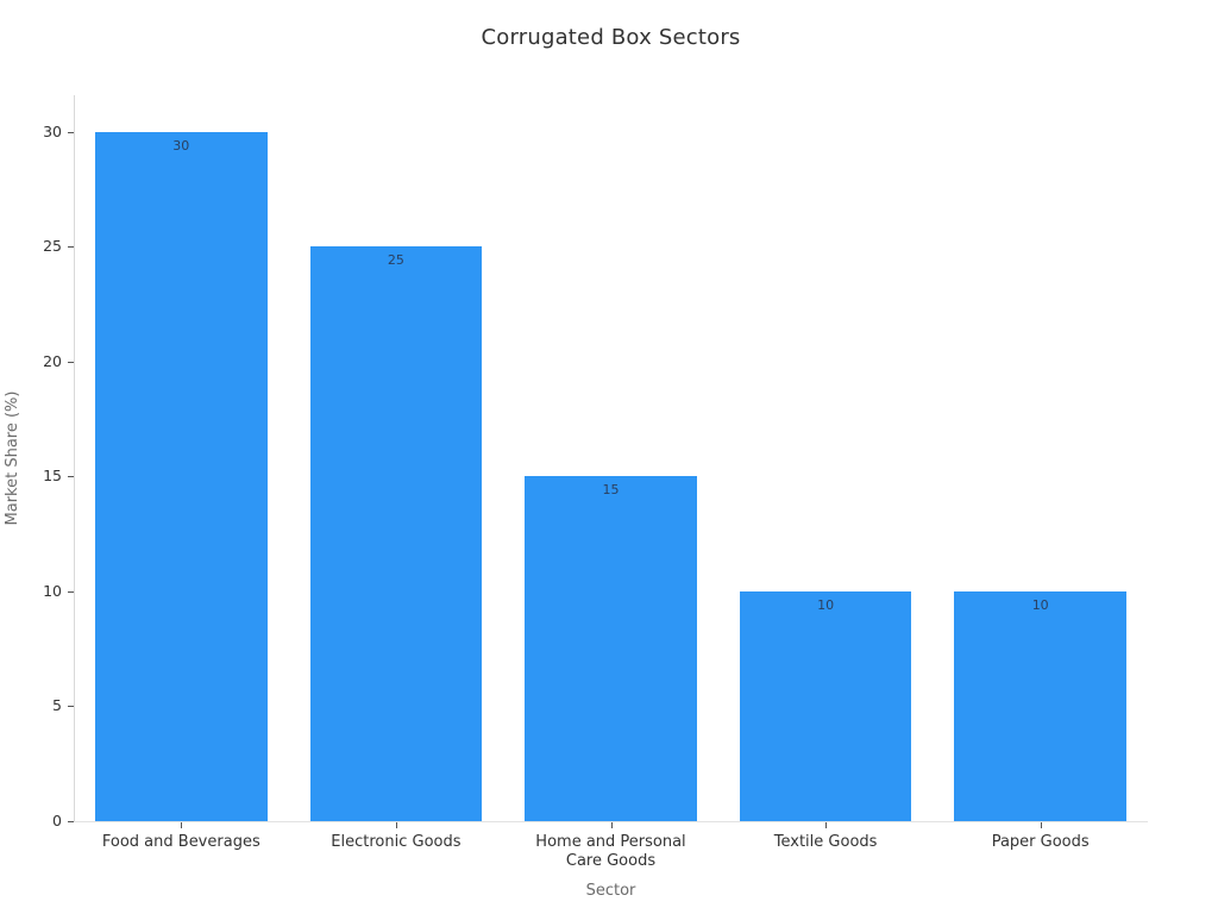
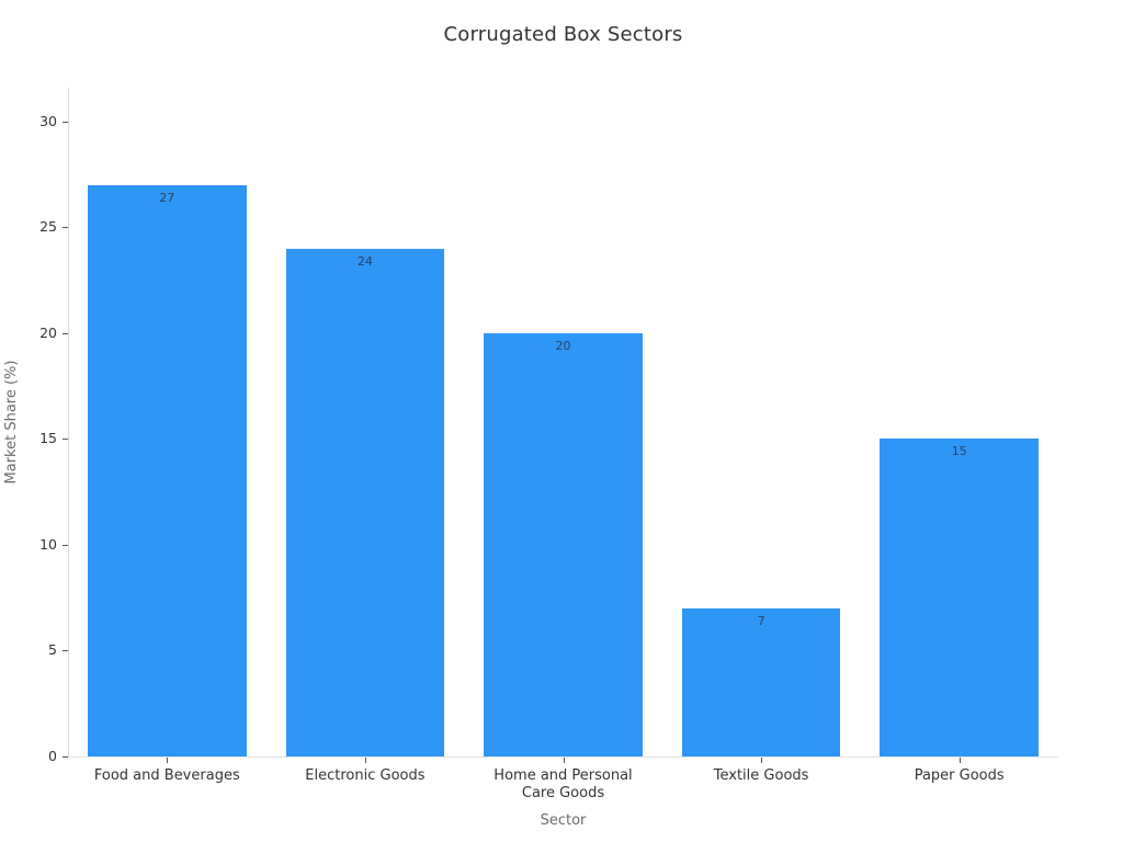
Food and Beverages: 30 -> 27
Electronic Goods: 25 -> 24
Home and Personal Care Goods: 15 -> 20
Textile Goods: 10 -> 7
Paper Goods: 10 -> 15
